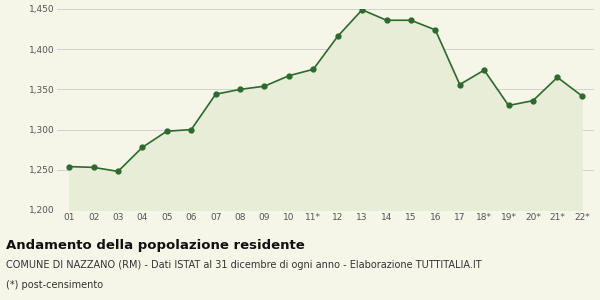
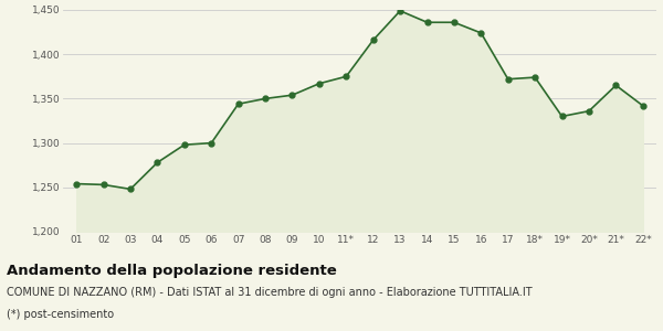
17: 1,356 -> 1,372
